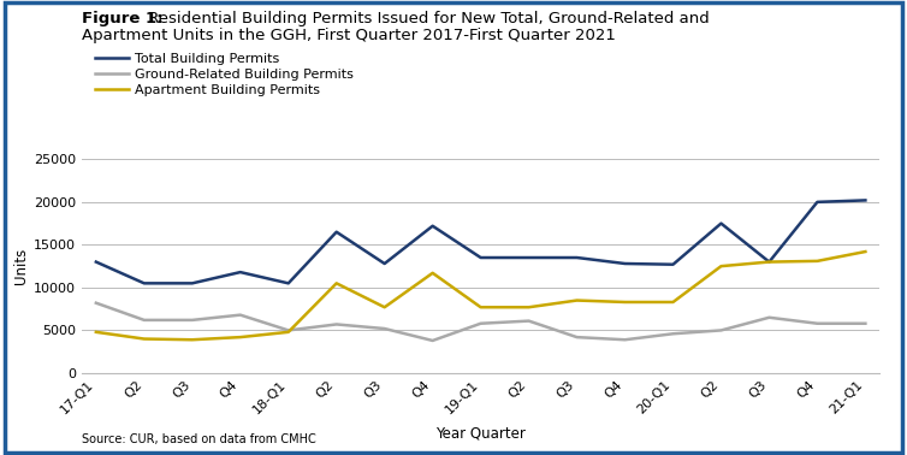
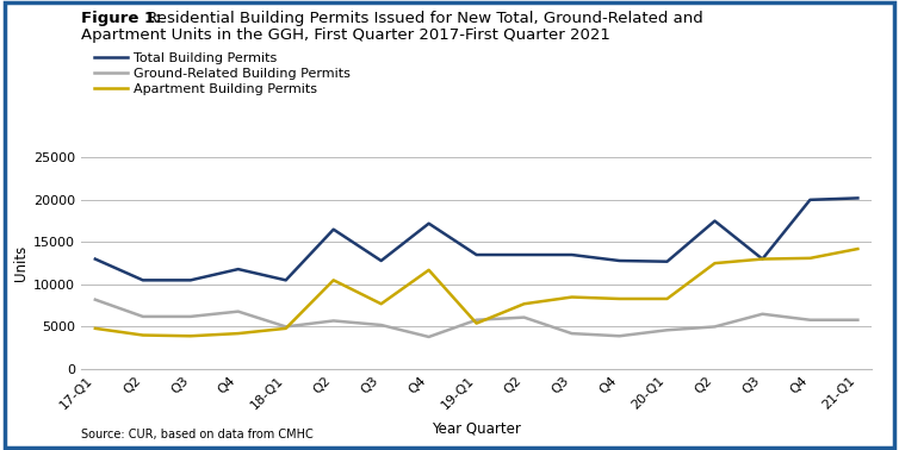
Apartment Building Permits/19-Q1: 7700 -> 5400
